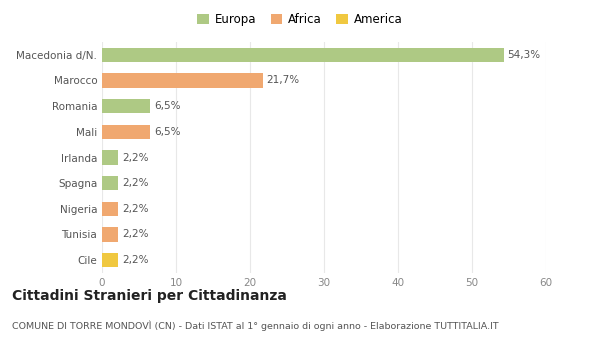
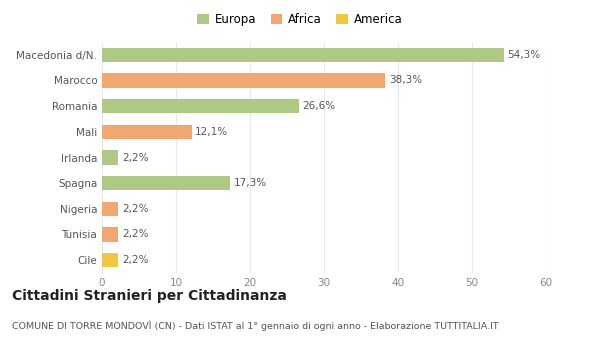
Marocco: 21,7% -> 38,3%
Romania: 6,5% -> 26,6%
Mali: 6,5% -> 12,1%
Spagna: 2,2% -> 17,3%
